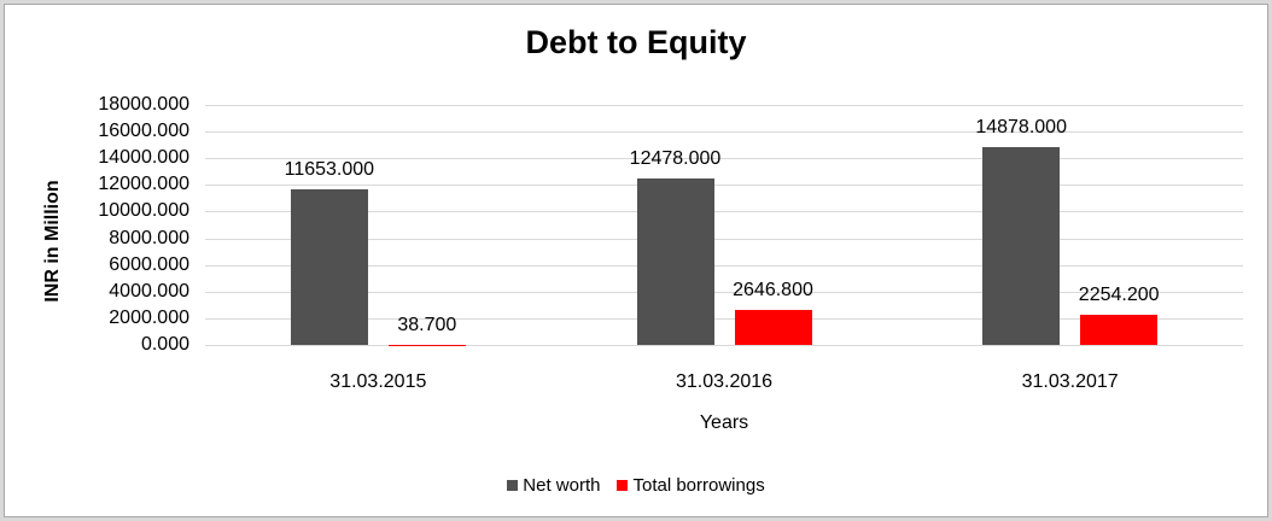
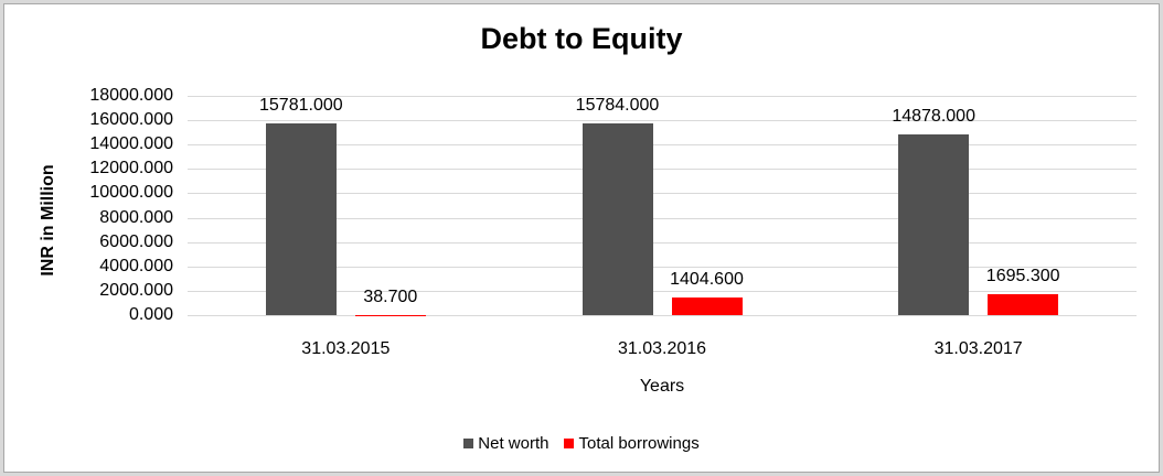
Net worth/31.03.2015: 11653.000 -> 15781.000
Net worth/31.03.2016: 12478.000 -> 15784.000
Total borrowings/31.03.2016: 2646.800 -> 1404.600
Total borrowings/31.03.2017: 2254.200 -> 1695.300
